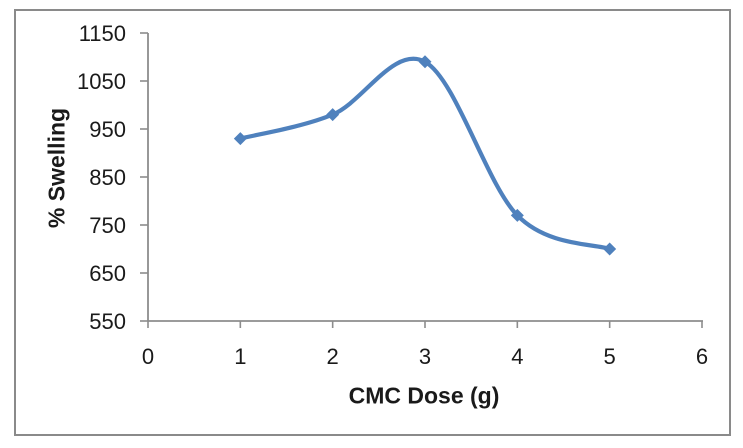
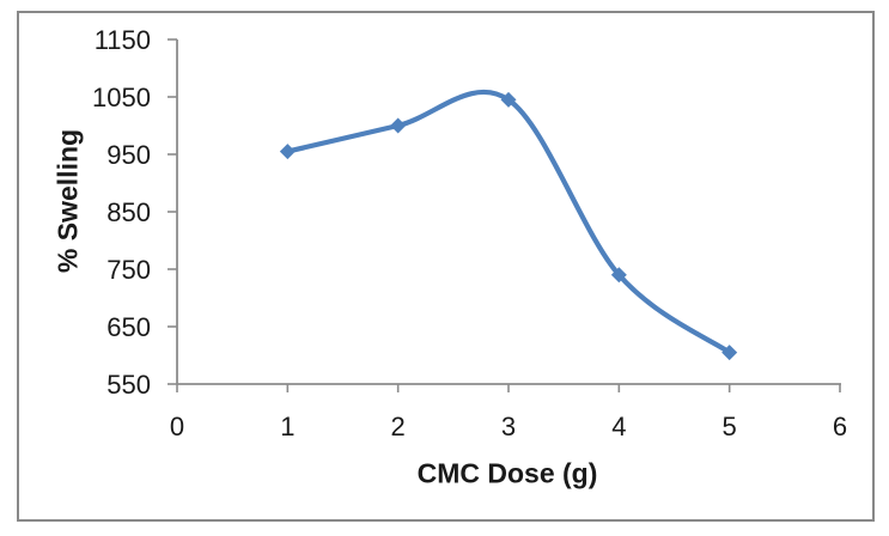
1: 930 -> 960
2: 980 -> 1000
3: 1090 -> 1040
4: 770 -> 740
5: 700 -> 600
